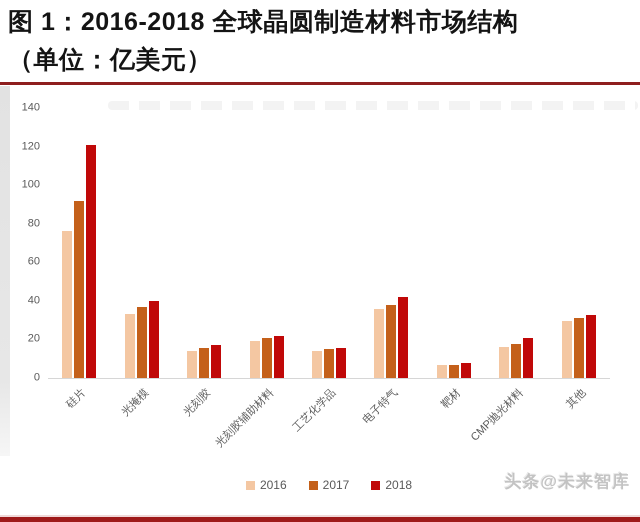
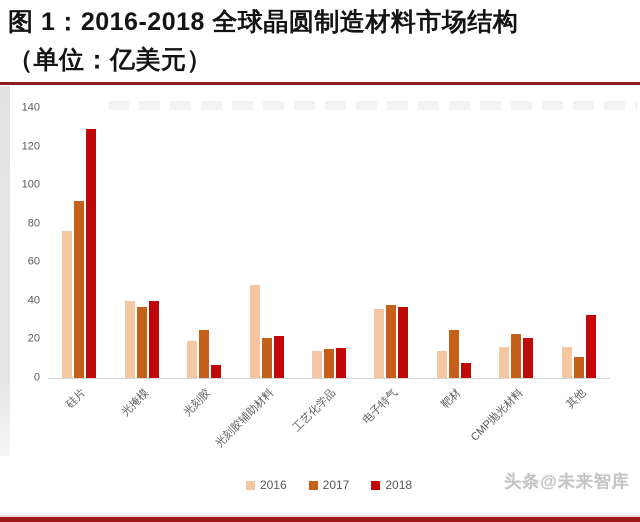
2018/硅片: 121 -> 129
2016/光掩模: 33 -> 40
2016/光刻胶: 14 -> 19
2017/光刻胶: 16 -> 25
2018/光刻胶: 17 -> 7
2016/光刻胶辅助材料: 19 -> 48
2018/电子特气: 42 -> 37
2016/靶材: 6 -> 14
2017/靶材: 7 -> 25
2017/CMP抛光材料: 18 -> 23
2016/其他: 30 -> 16
2017/其他: 31 -> 11
